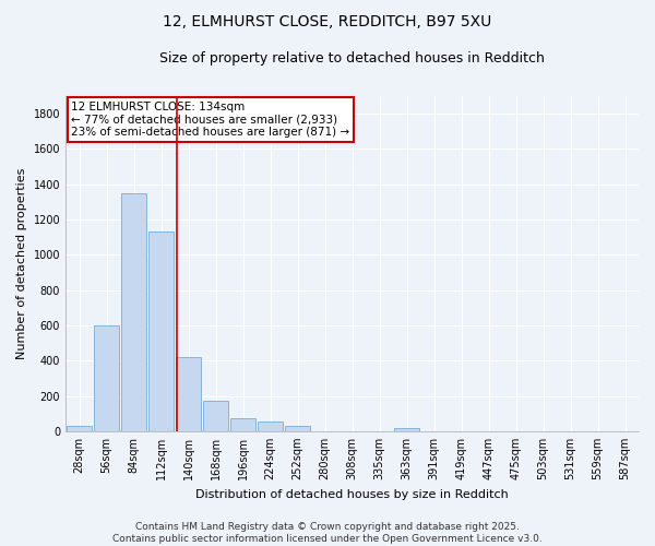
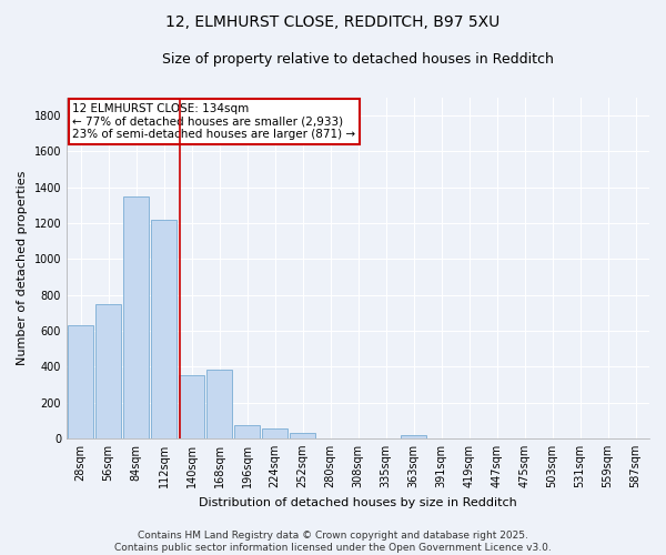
28sqm: 30 -> 630
56sqm: 600 -> 750
112sqm: 1130 -> 1220
140sqm: 420 -> 350
168sqm: 170 -> 380
